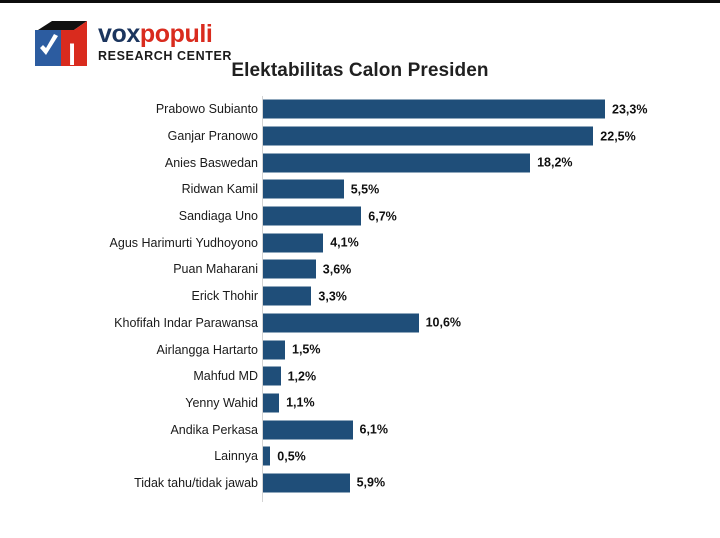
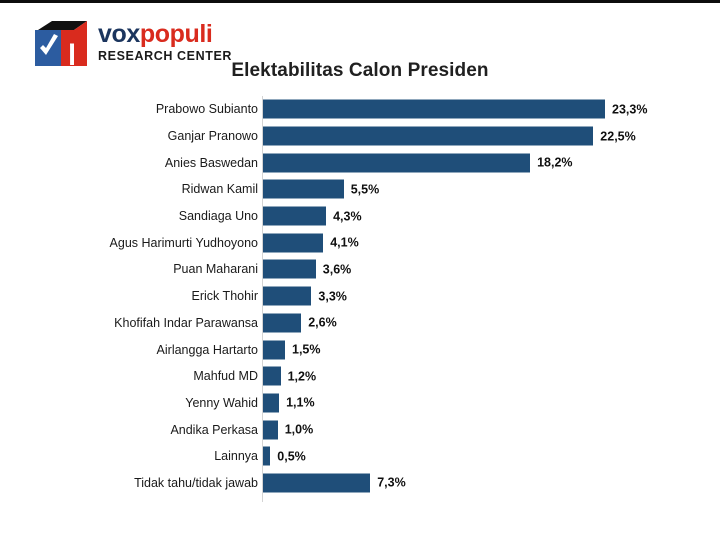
Sandiaga Uno: 6,7% -> 4,3%
Khofifah Indar Parawansa: 10,6% -> 2,6%
Andika Perkasa: 6,1% -> 1,0%
Tidak tahu/tidak jawab: 5,9% -> 7,3%
